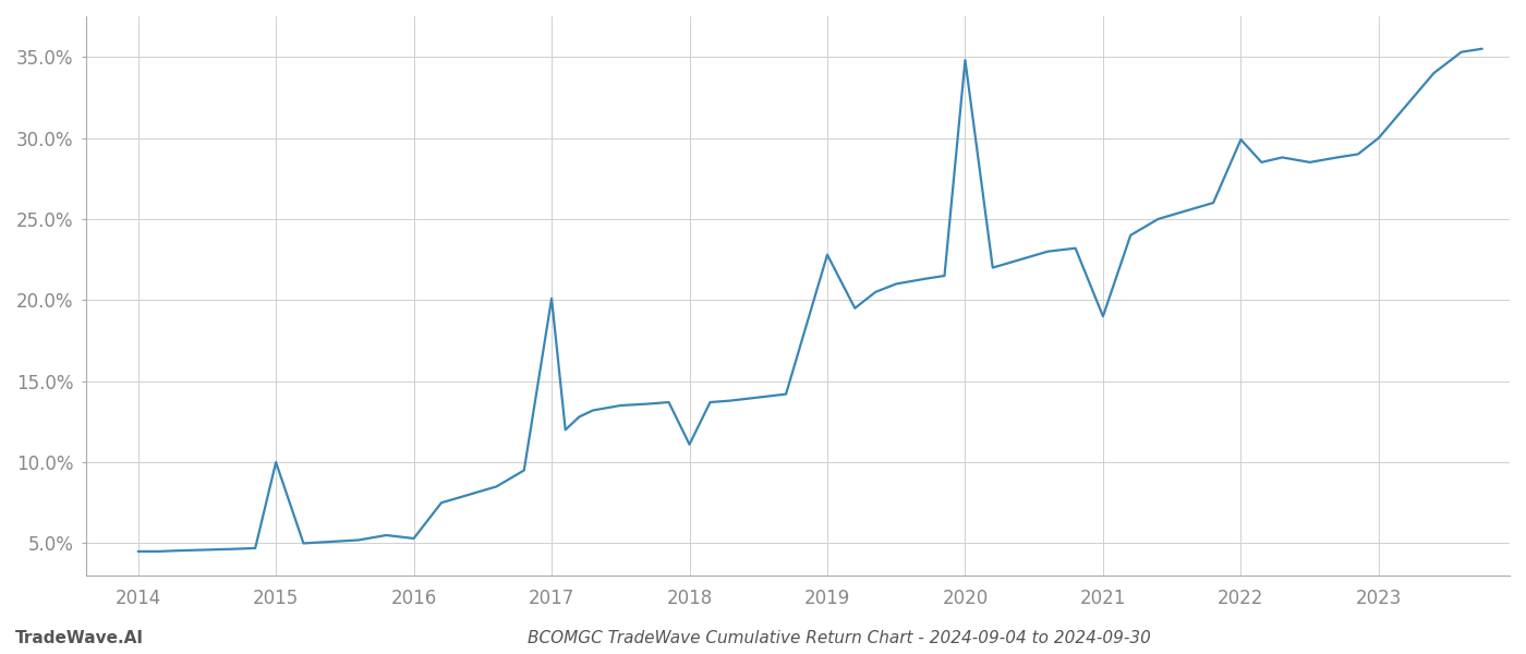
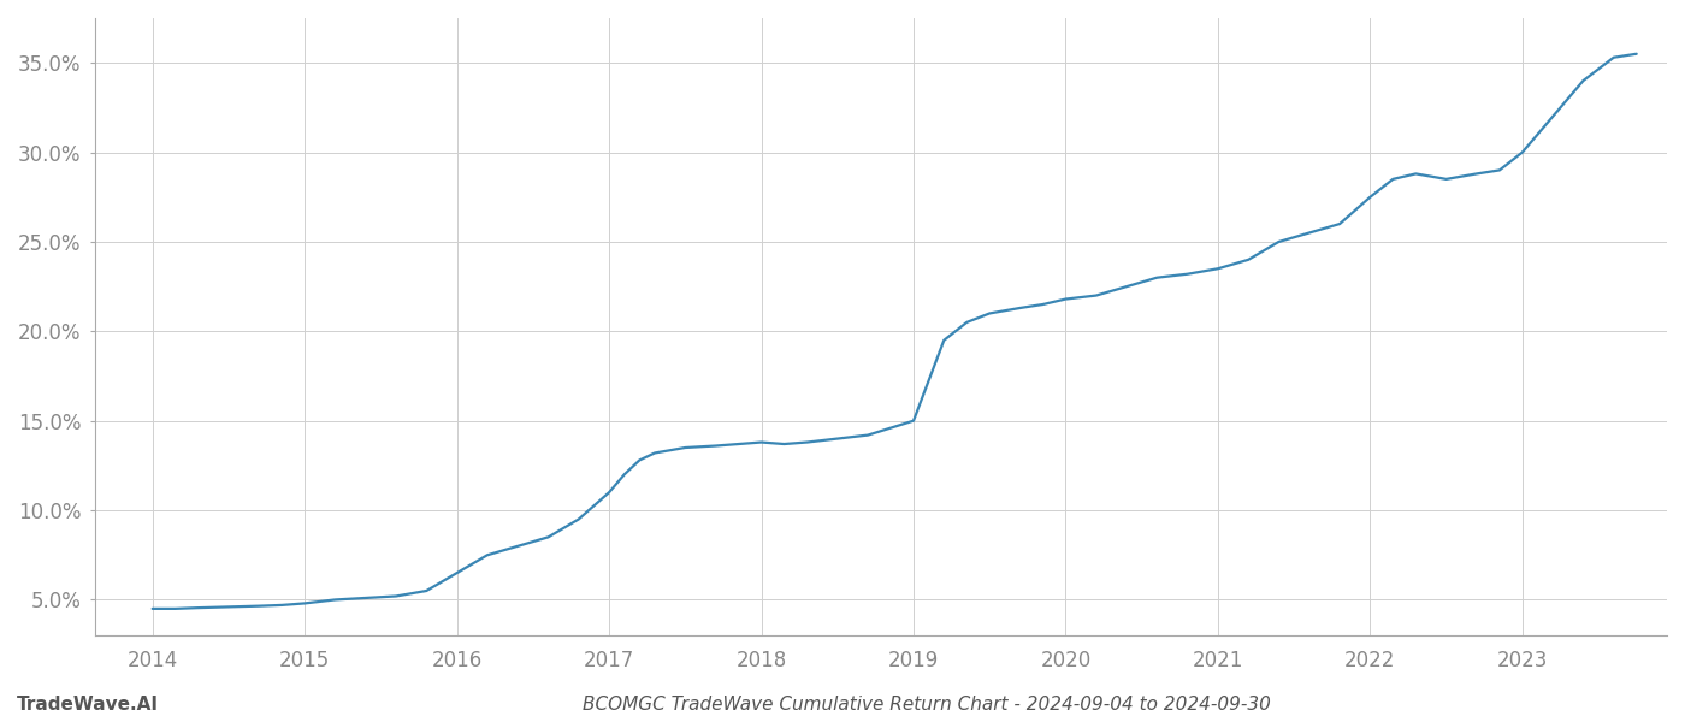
2015: 10.0% -> 4.8%
2016: 5.3% -> 6.5%
2017: 20.1% -> 11.0%
2018: 11.1% -> 13.8%
2019: 22.8% -> 15.0%
2020: 34.8% -> 21.8%
2021: 19.0% -> 23.5%
2022: 29.9% -> 27.5%
